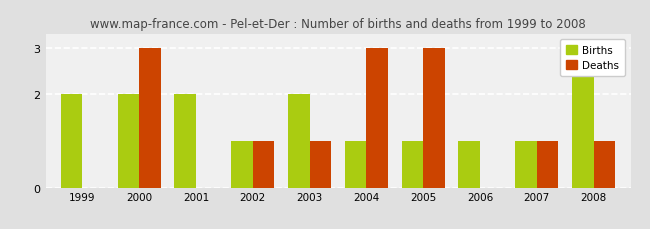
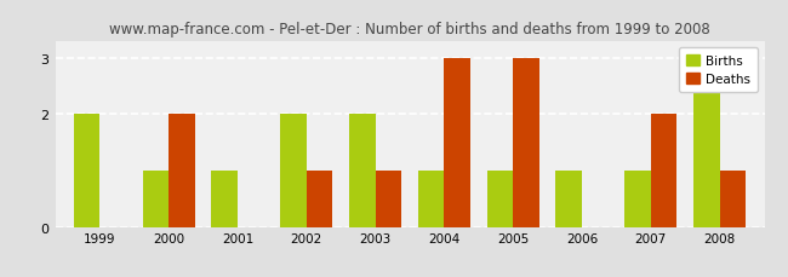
Births/2000: 2 -> 1
Deaths/2000: 3 -> 2
Births/2001: 2 -> 1
Births/2002: 1 -> 2
Deaths/2007: 1 -> 2
